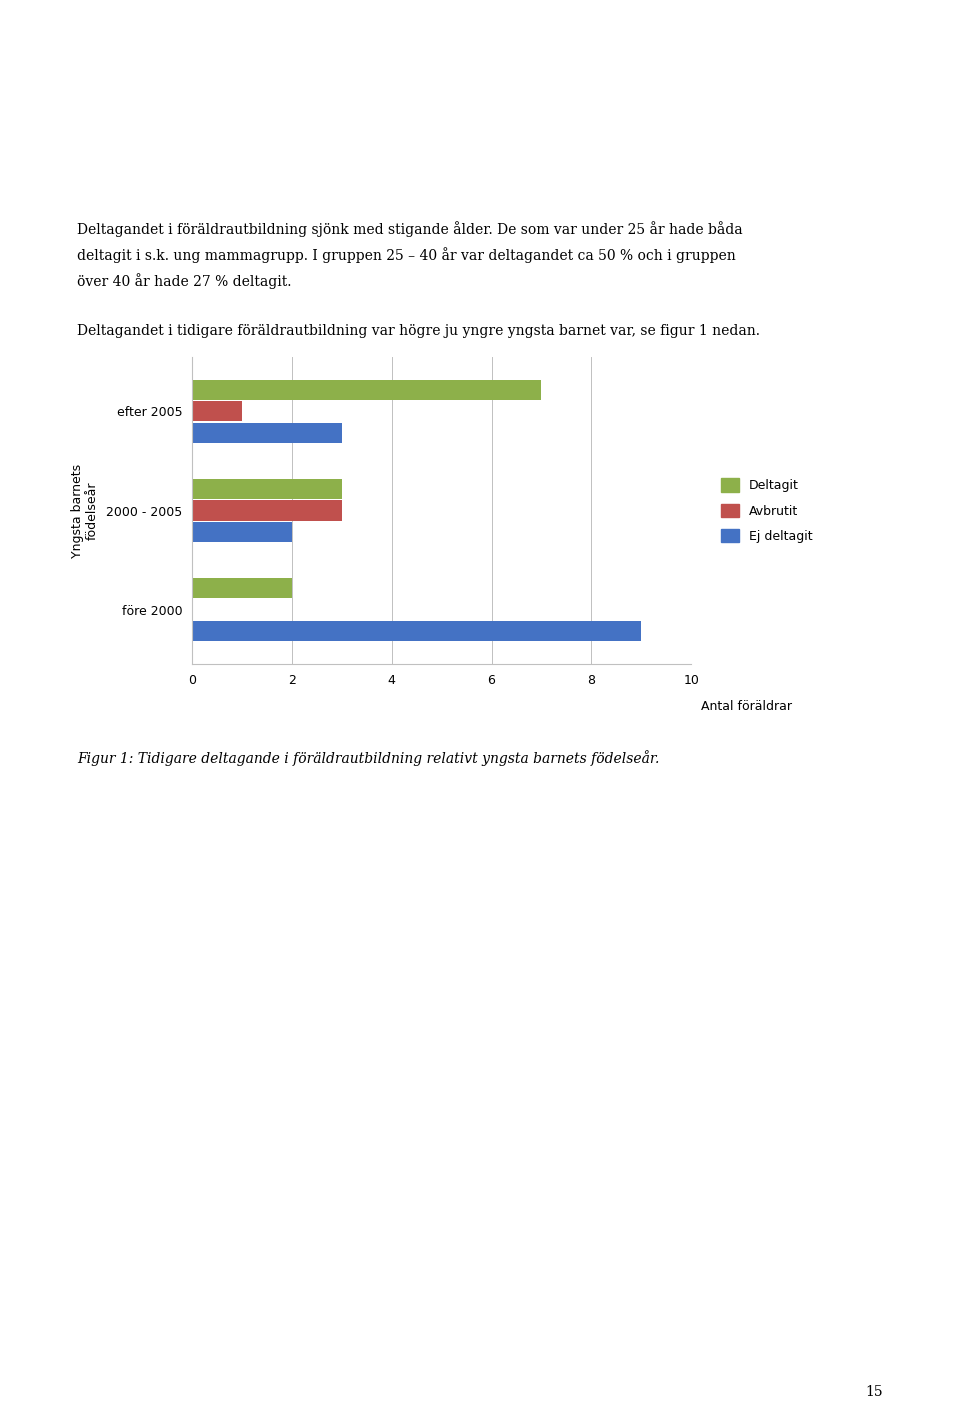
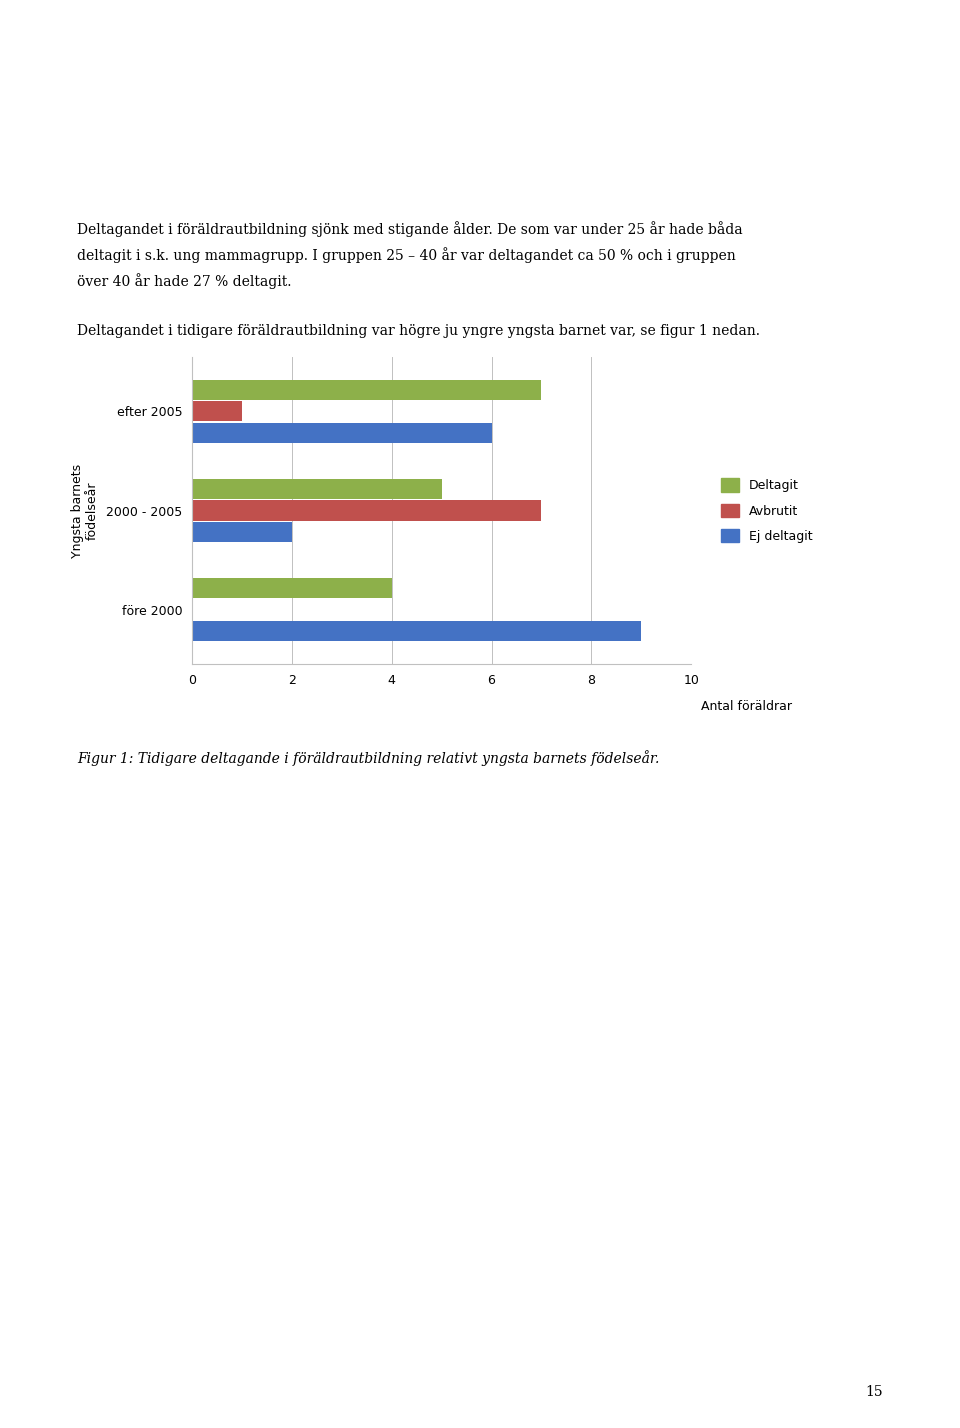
Ej deltagit/efter 2005: 3 -> 6
Deltagit/2000 - 2005: 3 -> 5
Avbrutit/2000 - 2005: 3 -> 7
Deltagit/före 2000: 2 -> 4
